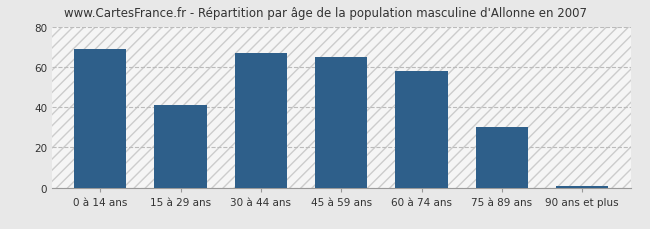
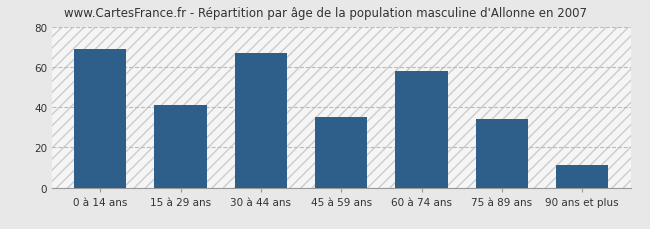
45 à 59 ans: 65 -> 35
75 à 89 ans: 30 -> 34
90 ans et plus: 1 -> 11
